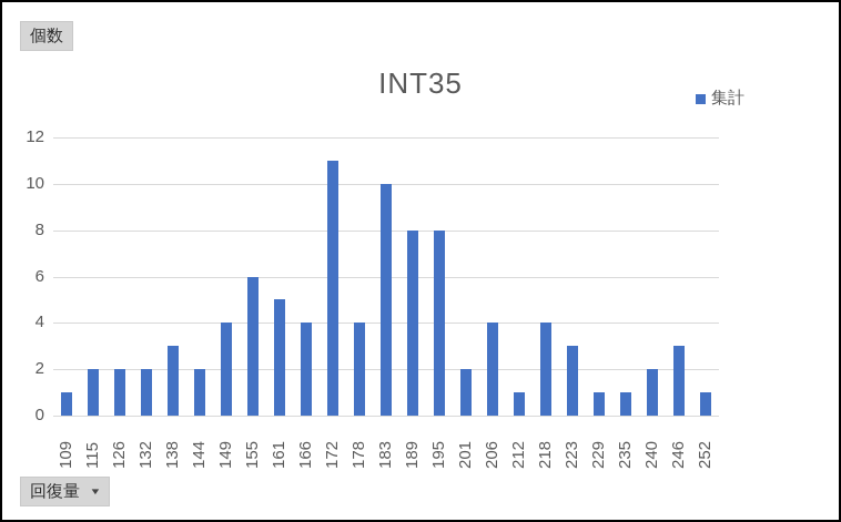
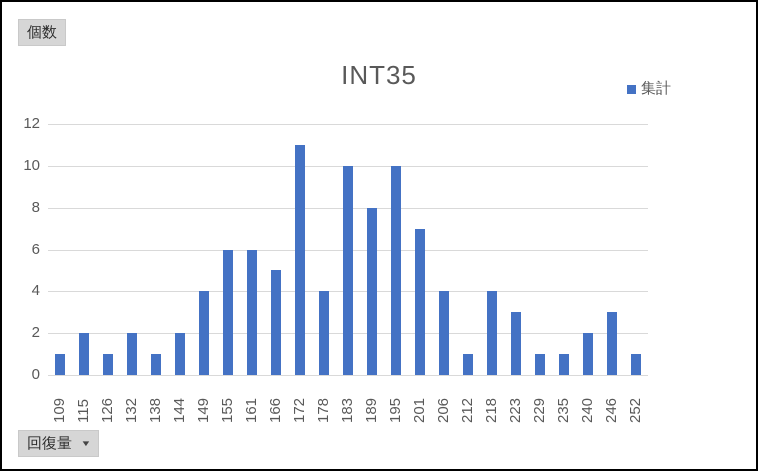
126: 2 -> 1
138: 3 -> 1
161: 5 -> 6
166: 4 -> 5
195: 8 -> 10
201: 2 -> 7
